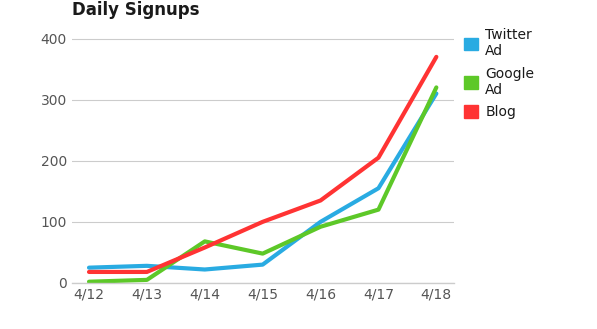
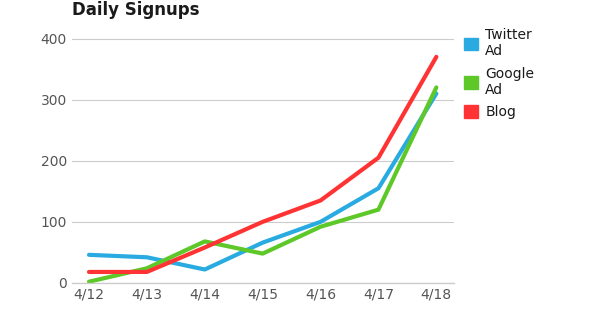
Twitter Ad/4/12: 25 -> 46
Twitter Ad/4/13: 28 -> 42
Google Ad/4/13: 5 -> 24
Twitter Ad/4/15: 30 -> 66
